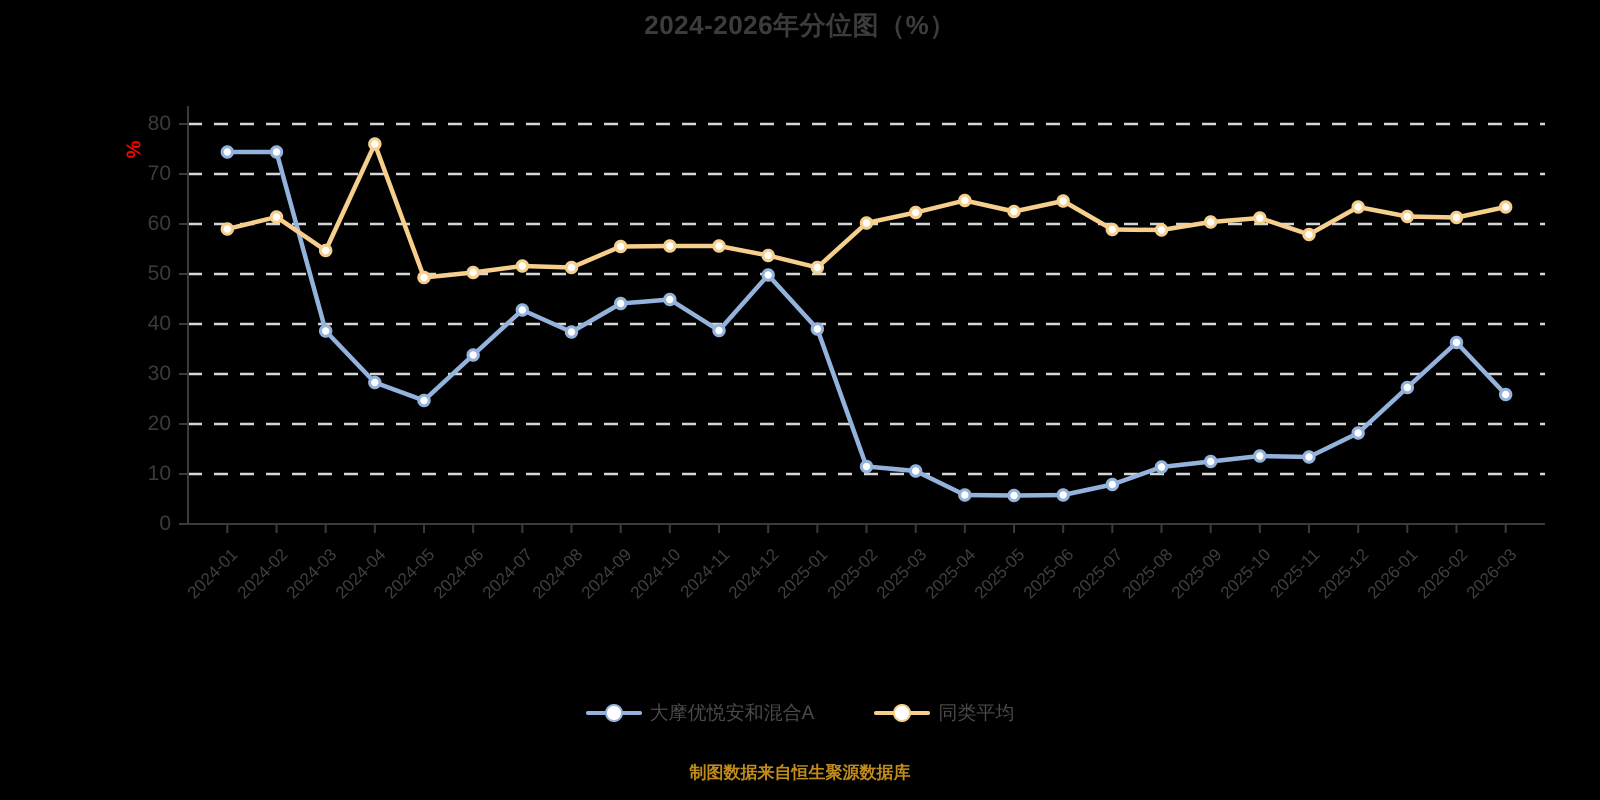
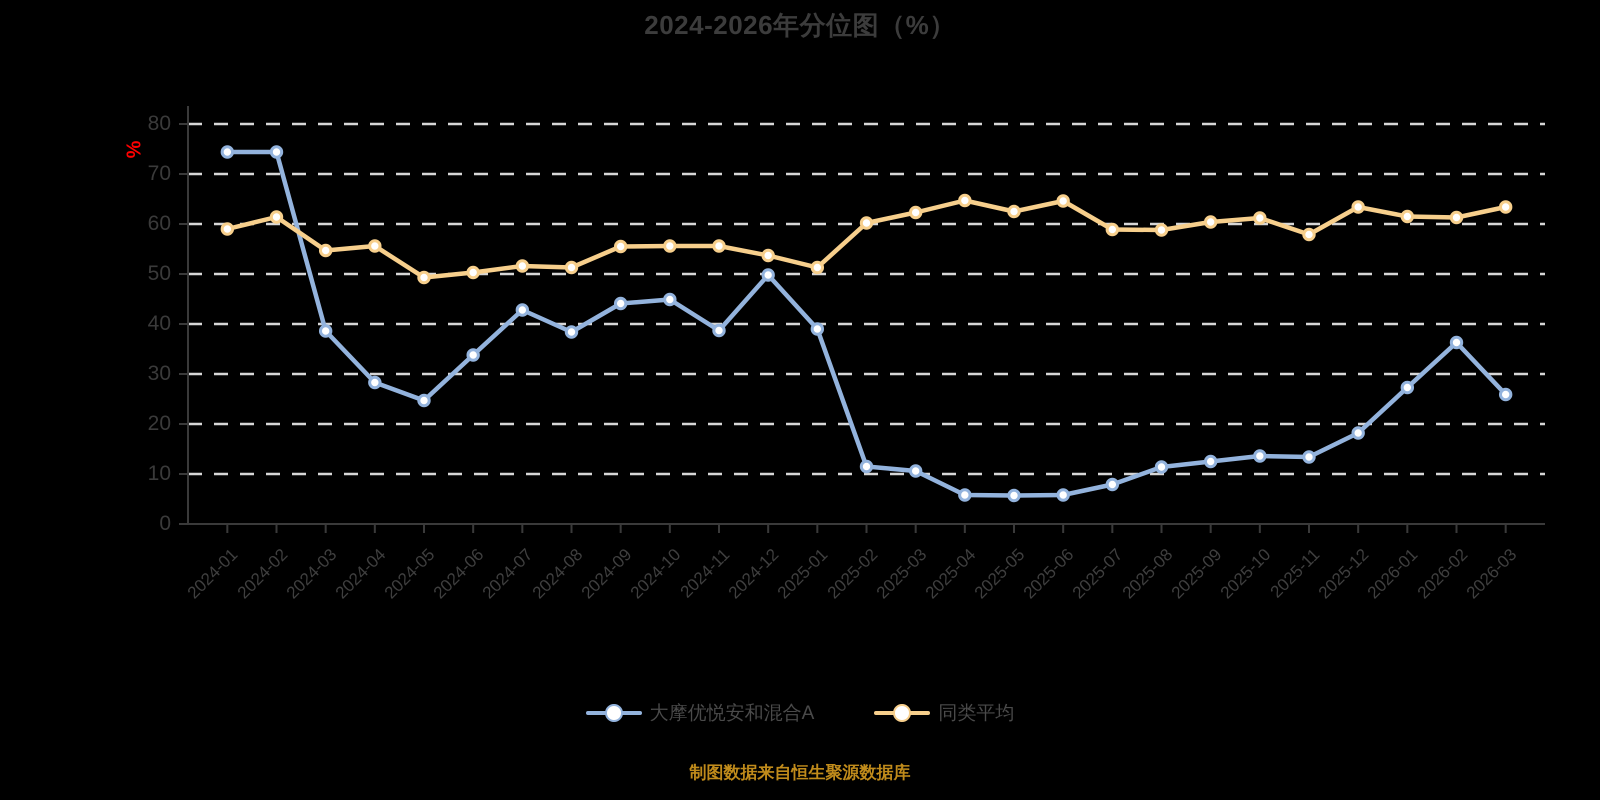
同类平均/2024-04: 76 -> 56
